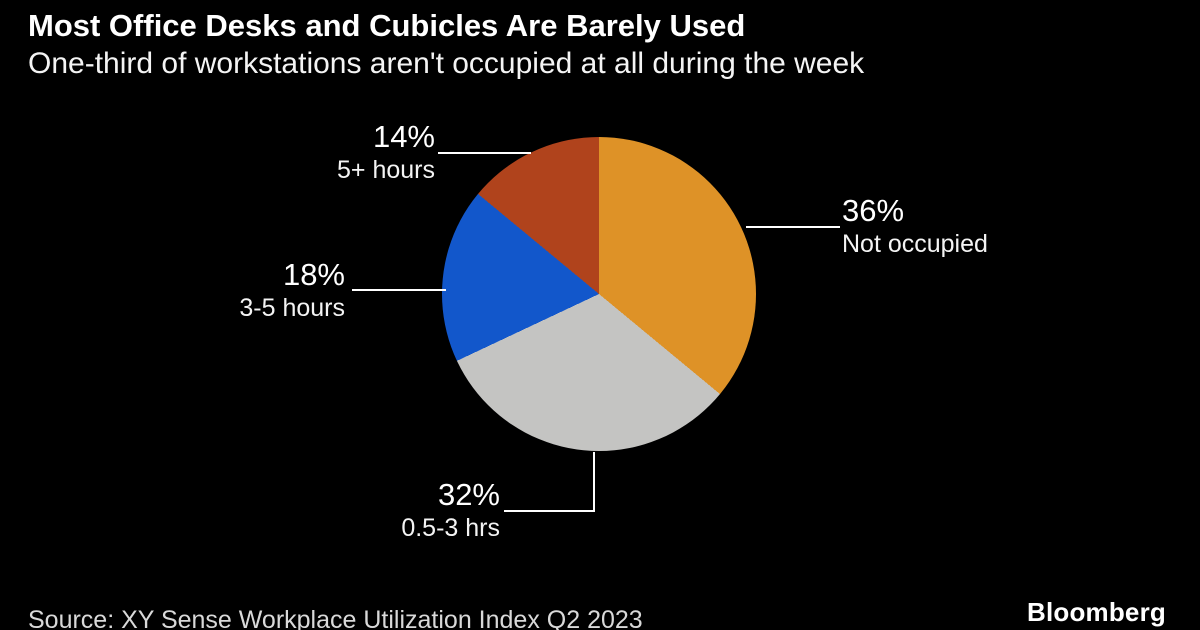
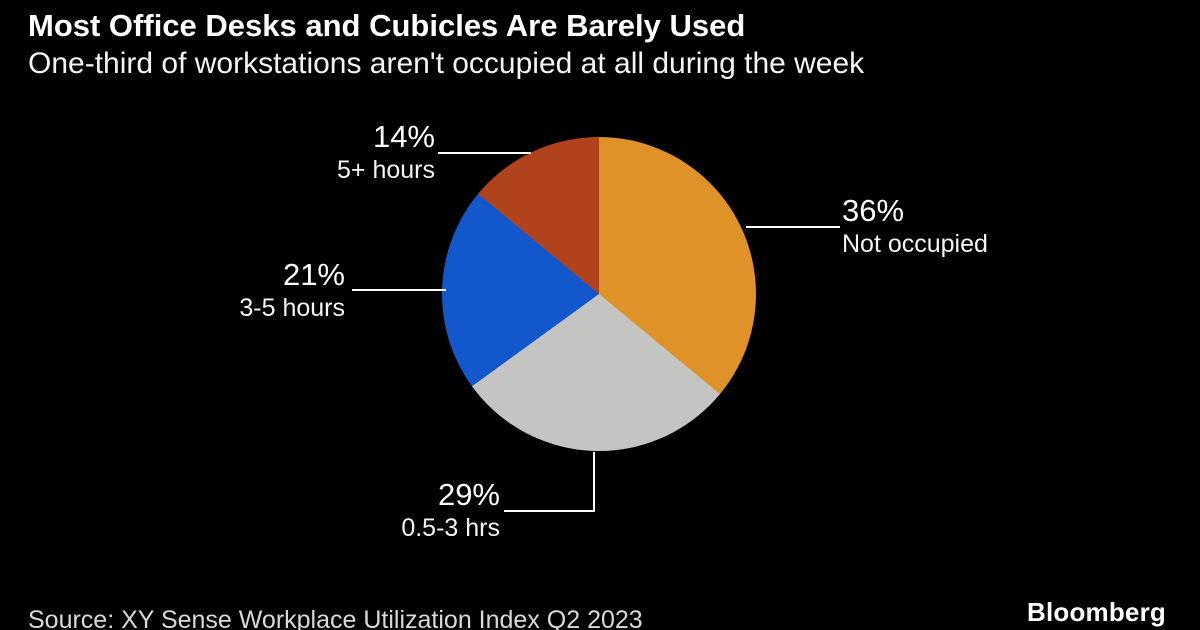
0.5-3 hrs: 32% -> 29%
3-5 hours: 18% -> 21%
